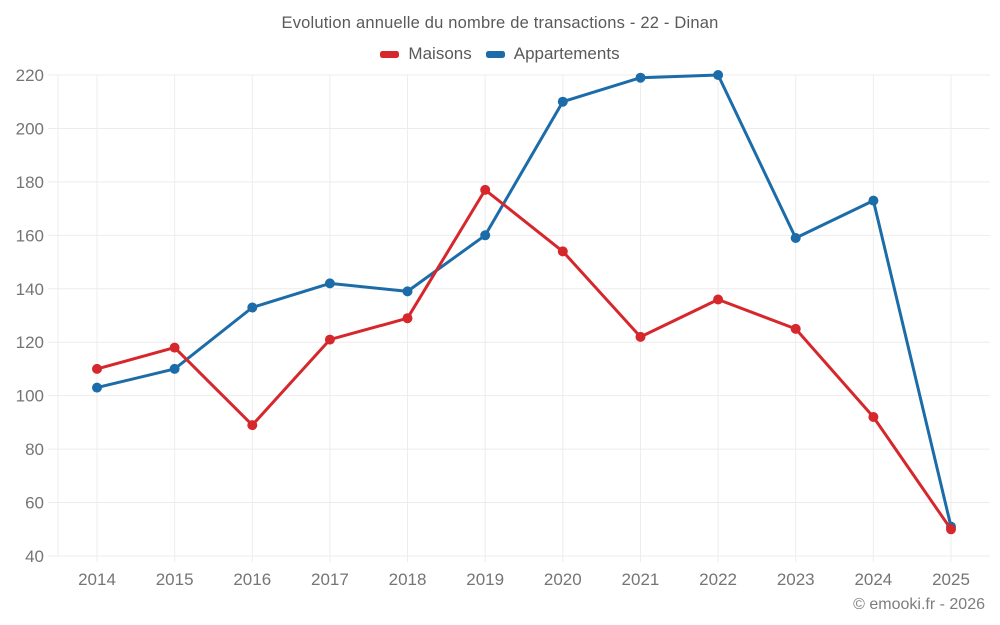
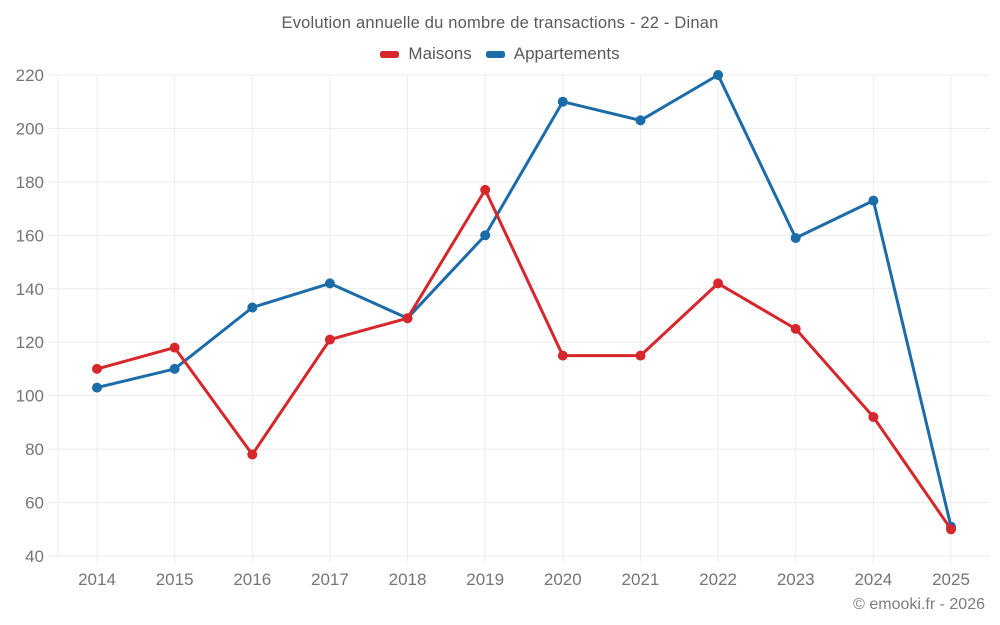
Maisons/2016: 89 -> 78
Appartements/2018: 139 -> 129
Maisons/2020: 154 -> 115
Maisons/2021: 122 -> 115
Appartements/2021: 219 -> 203
Maisons/2022: 136 -> 142
